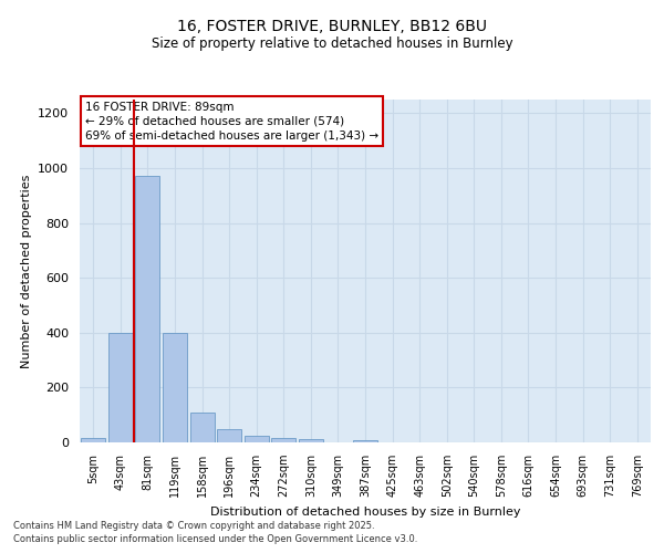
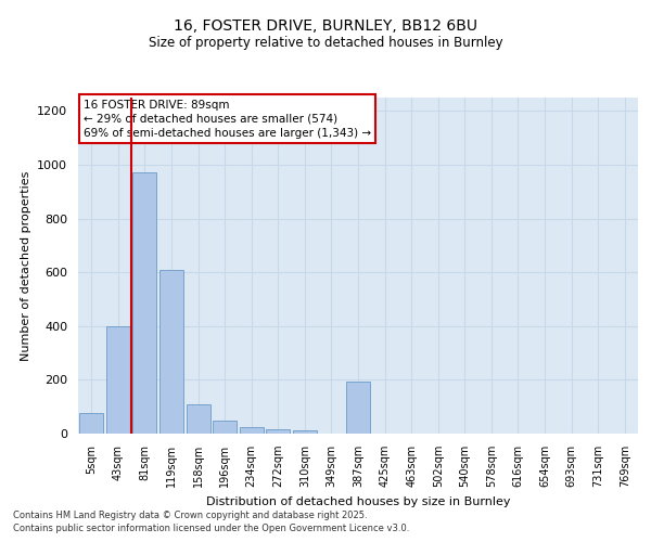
5sqm: 15 -> 75
119sqm: 400 -> 610
387sqm: 8 -> 195
